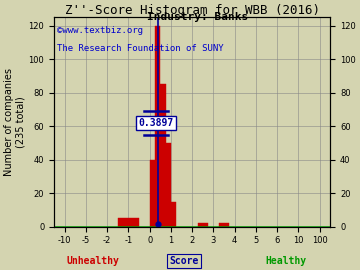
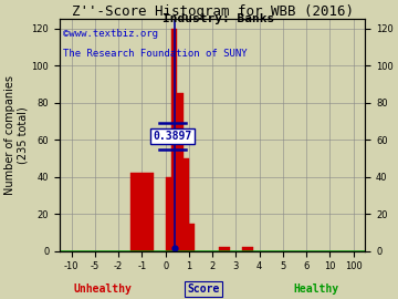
-1: 5 -> 42
